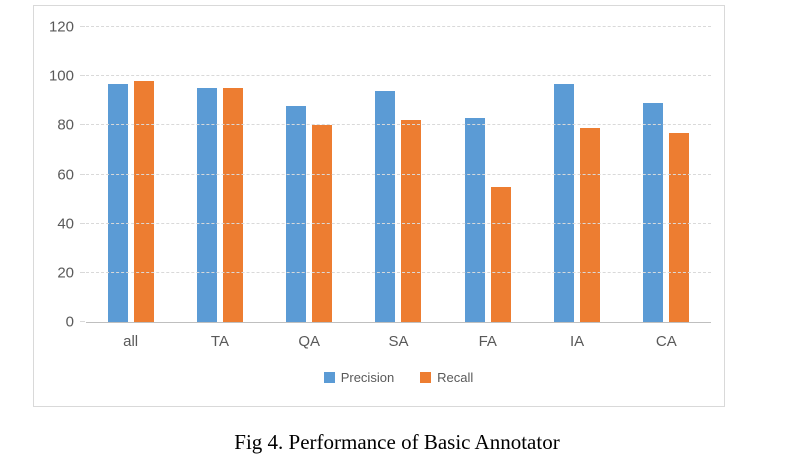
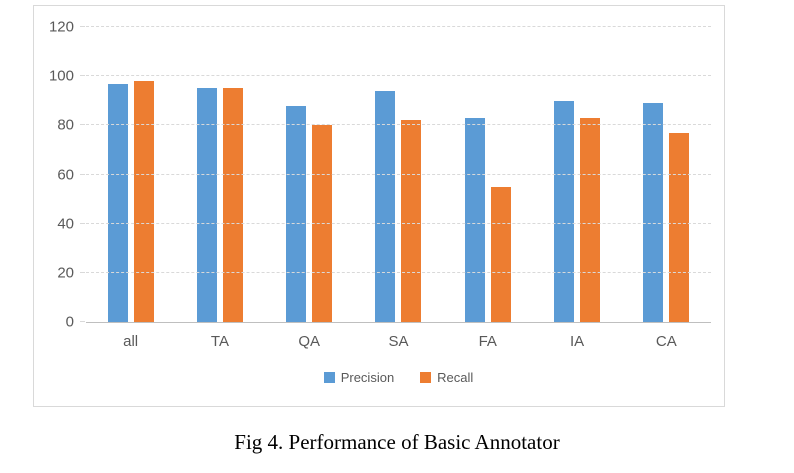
Precision/IA: 97 -> 90
Recall/IA: 79 -> 83
